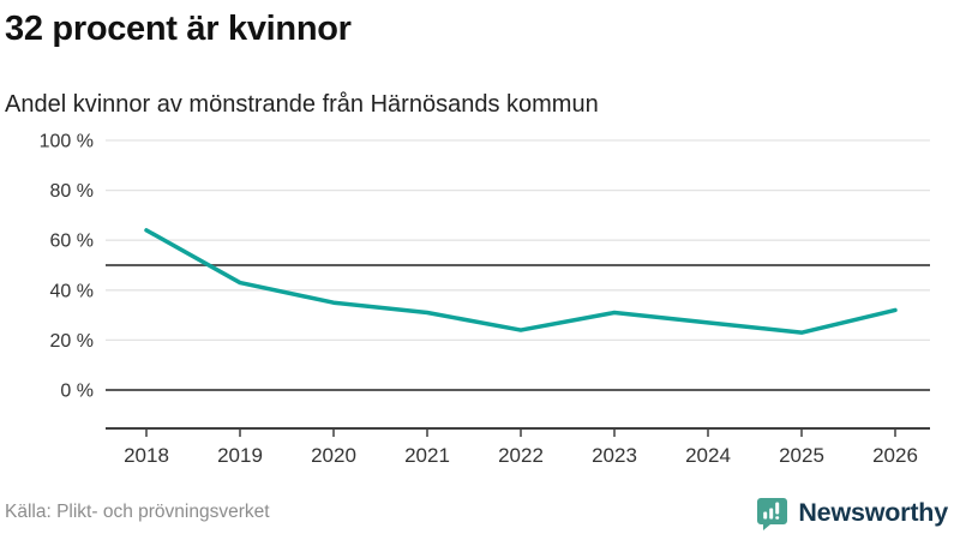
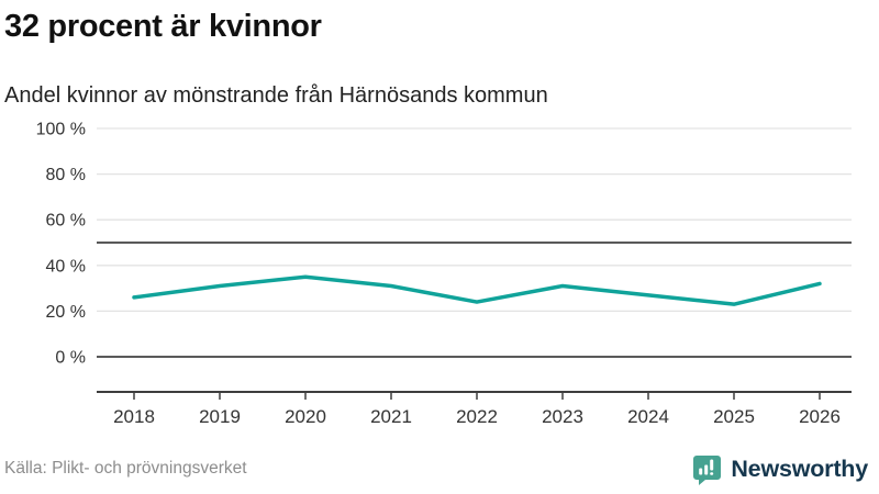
2018: 64% -> 26%
2019: 43% -> 31%
